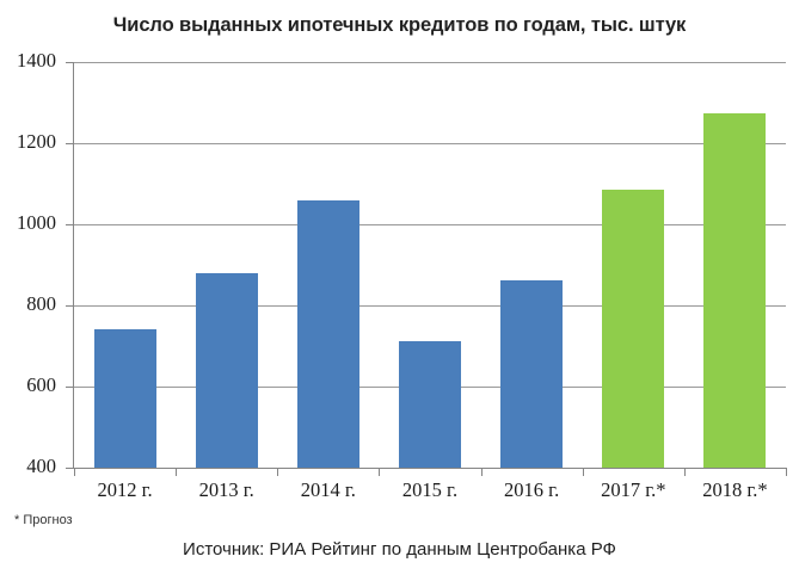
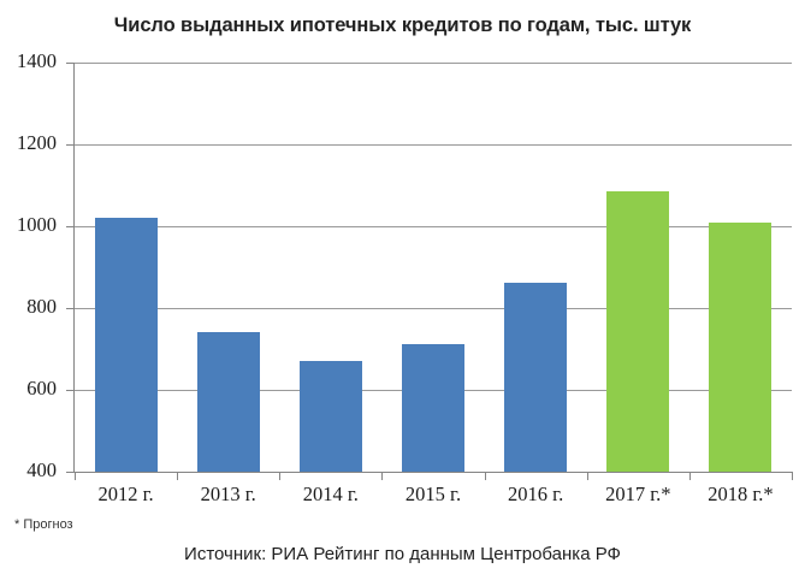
2012 г.: 740 -> 1020
2013 г.: 880 -> 740
2014 г.: 1060 -> 670
2018 г.*: 1280 -> 1010
